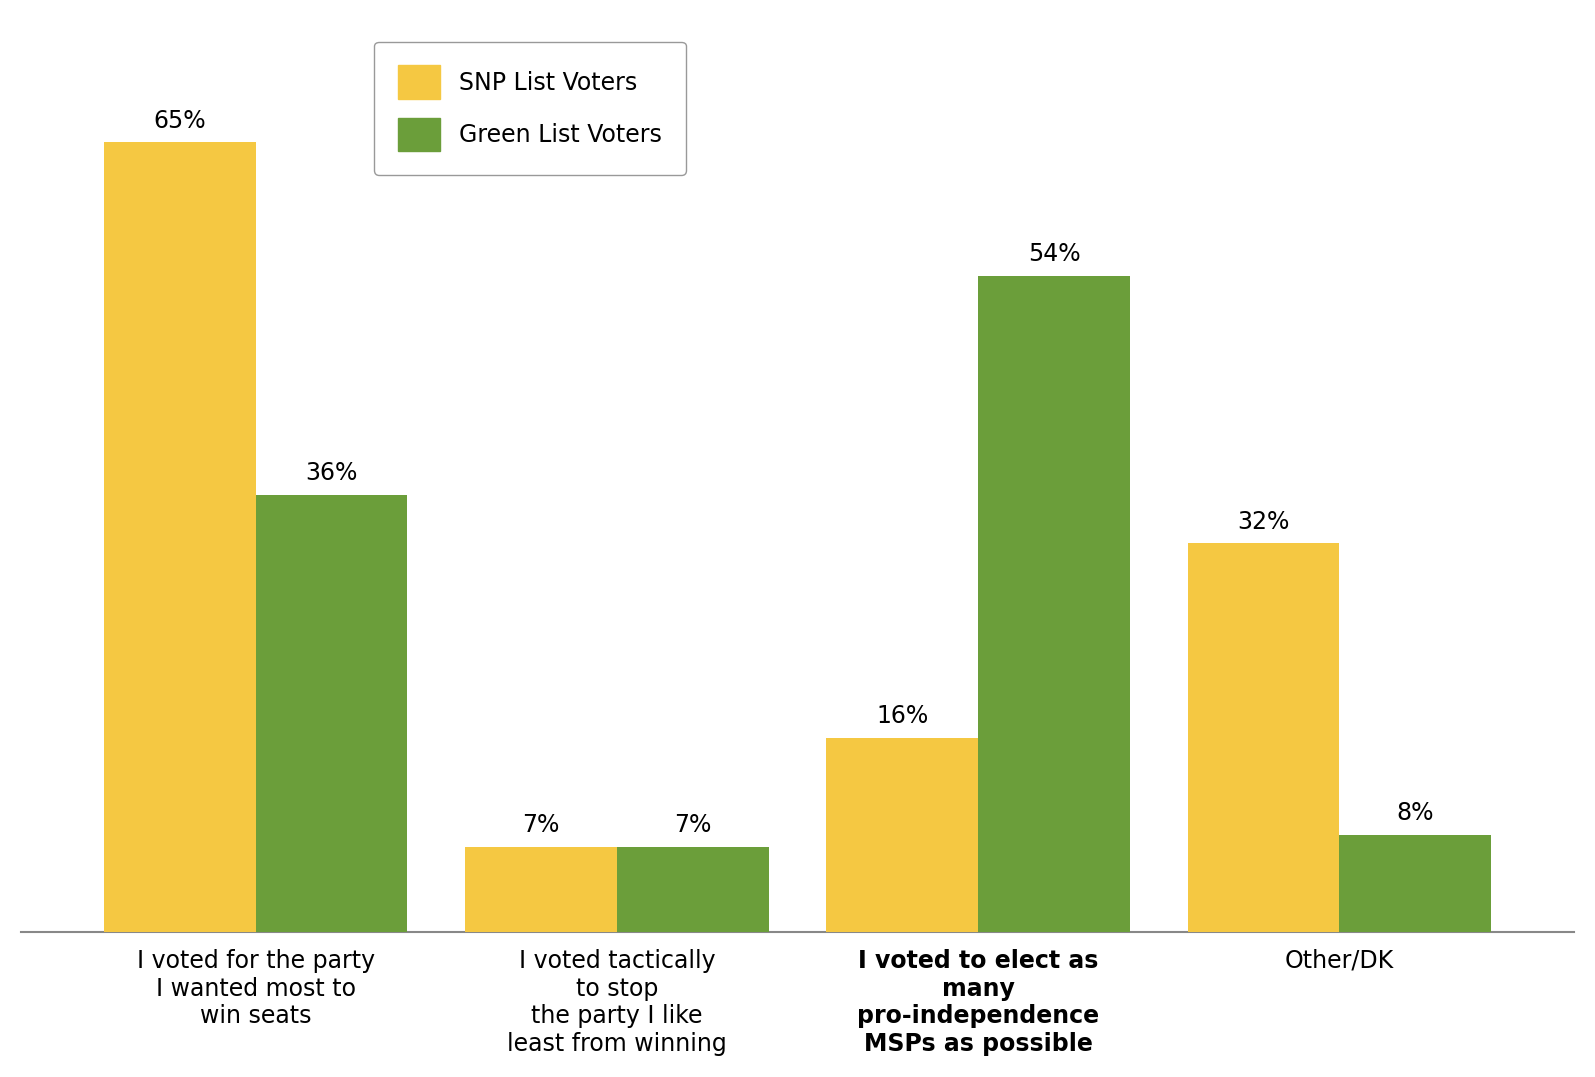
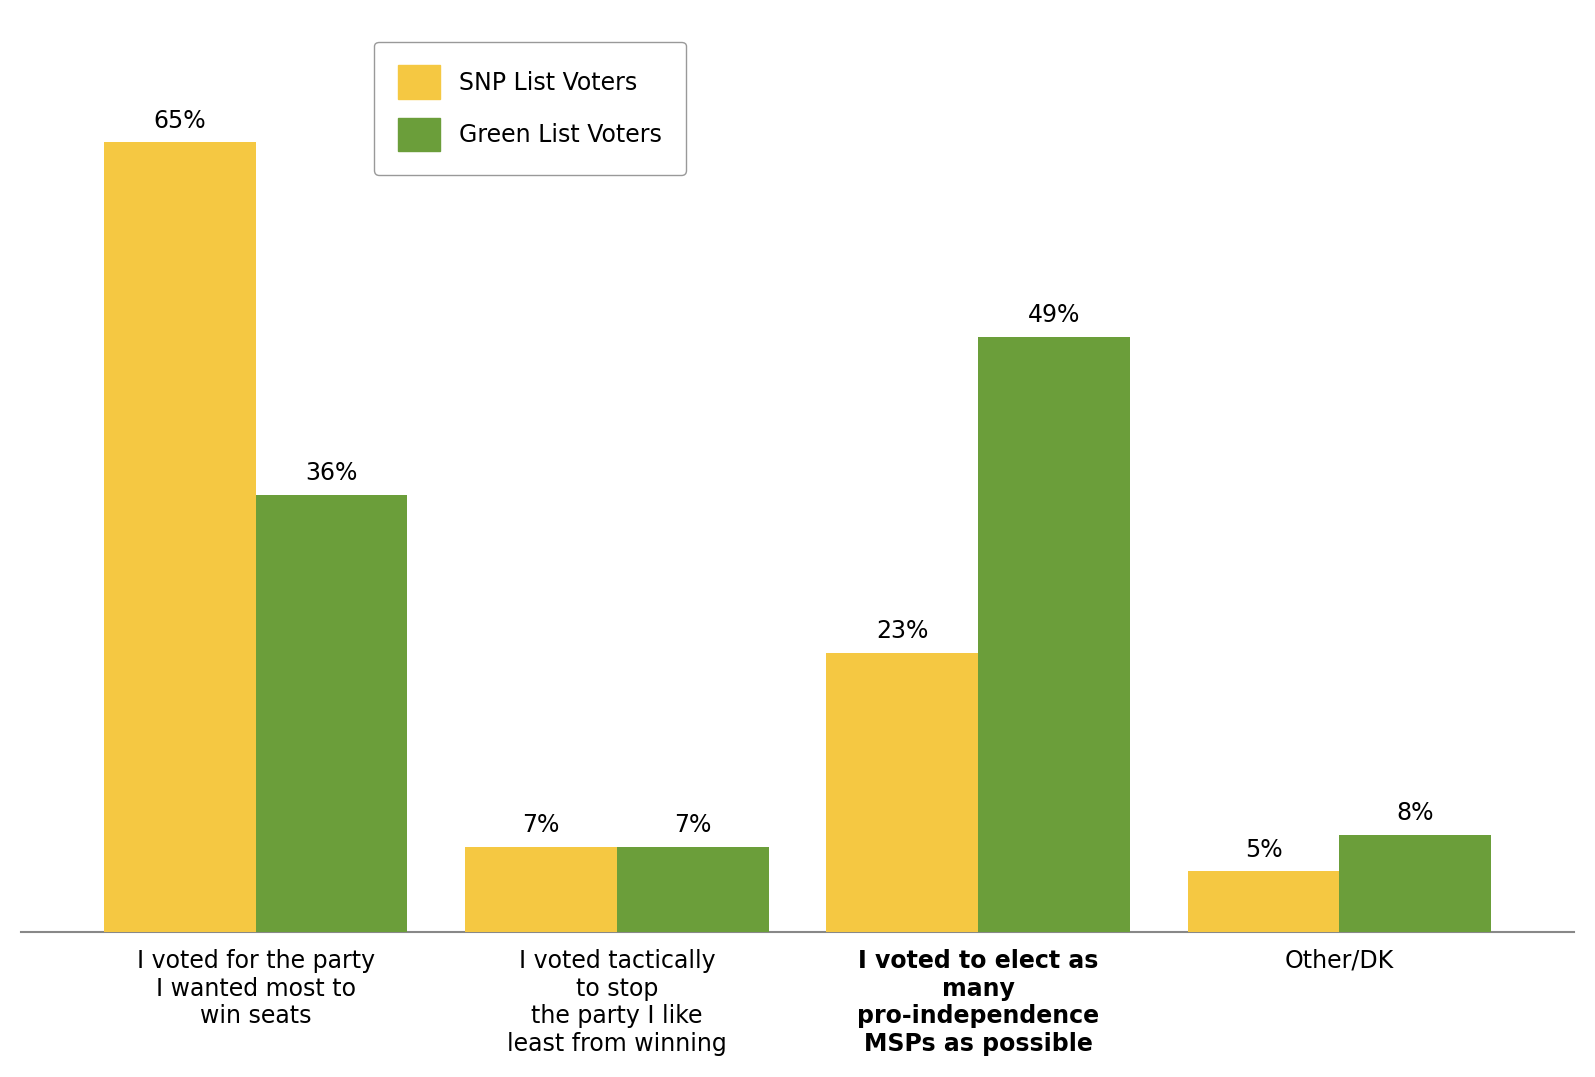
SNP List Voters/I voted to elect as many pro-independence MSPs as possible: 16% -> 23%
Green List Voters/I voted to elect as many pro-independence MSPs as possible: 54% -> 49%
SNP List Voters/Other/DK: 32% -> 5%
